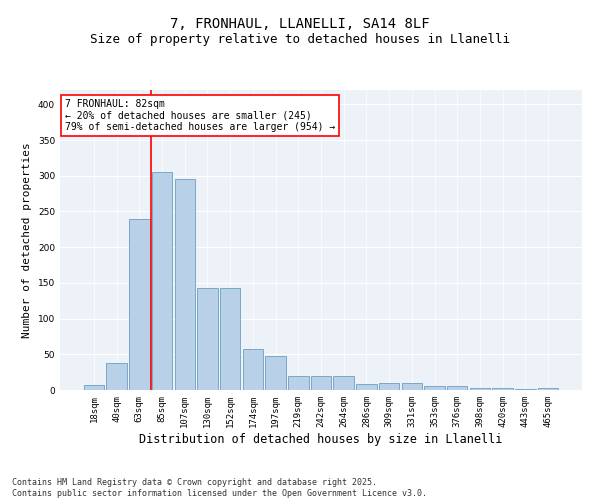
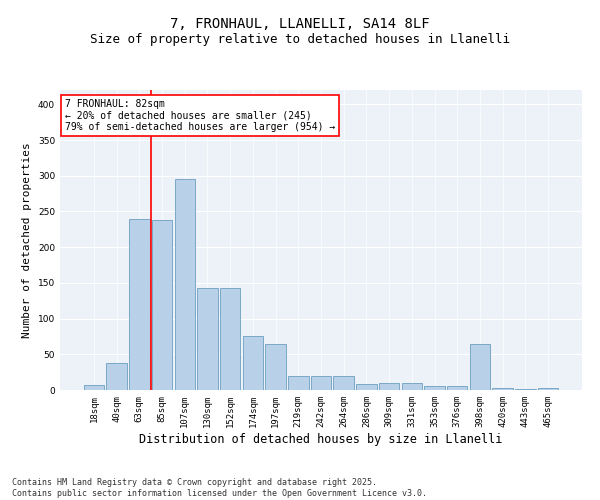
85sqm: 305 -> 238
174sqm: 57 -> 76
197sqm: 47 -> 64
398sqm: 3 -> 64
